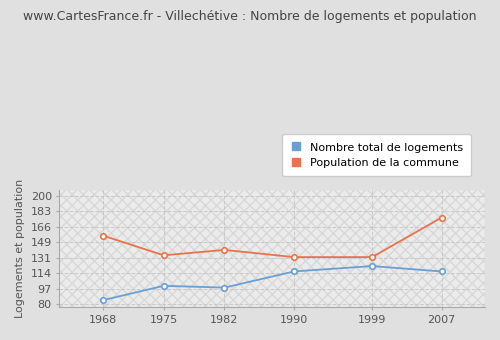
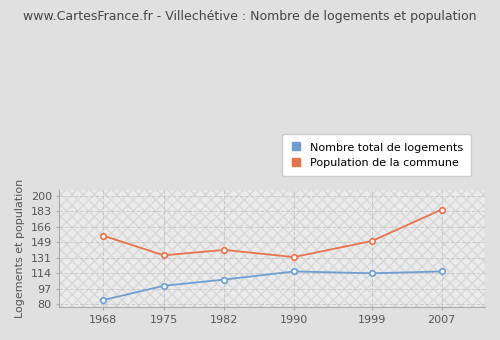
Nombre total de logements/1982: 98 -> 107
Nombre total de logements/1999: 122 -> 114
Population de la commune/1999: 132 -> 150
Population de la commune/2007: 176 -> 185
